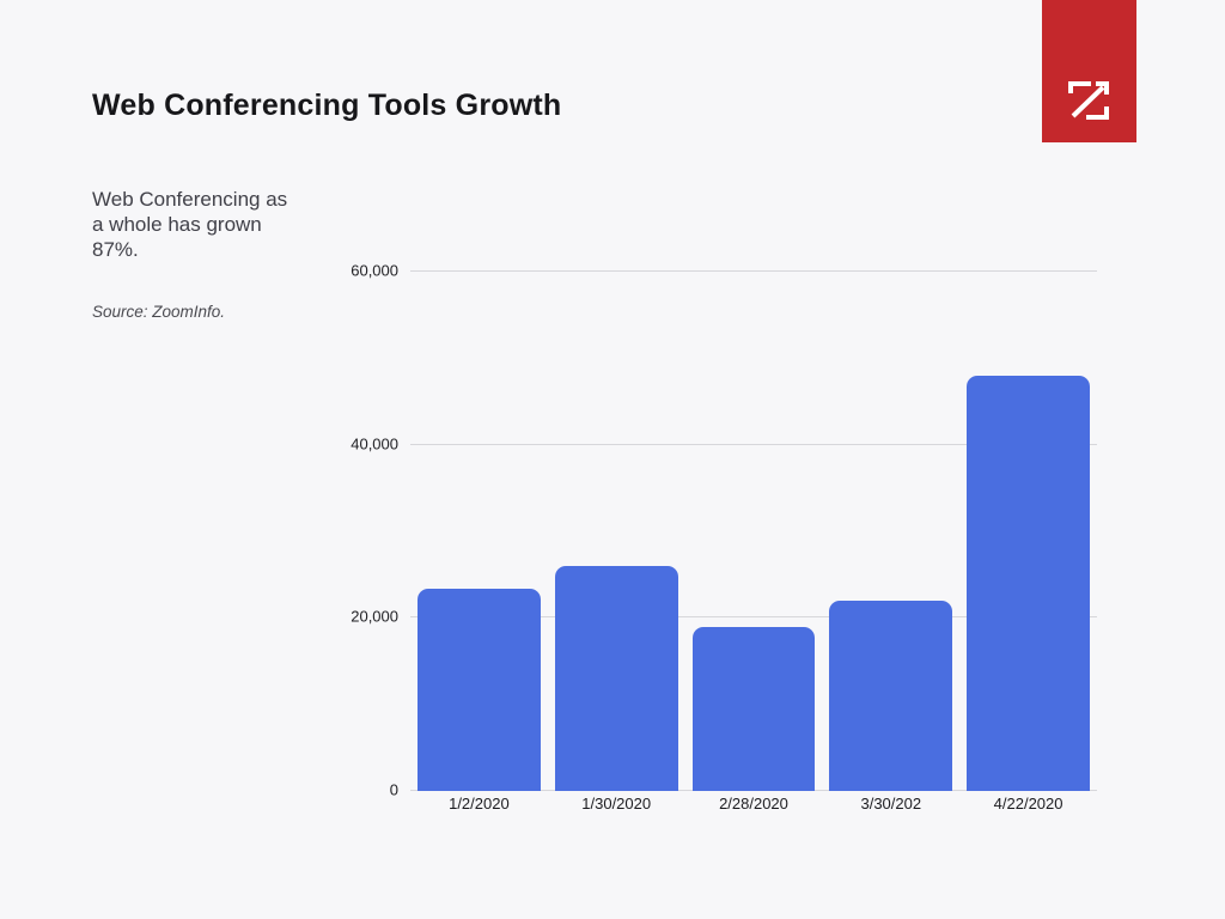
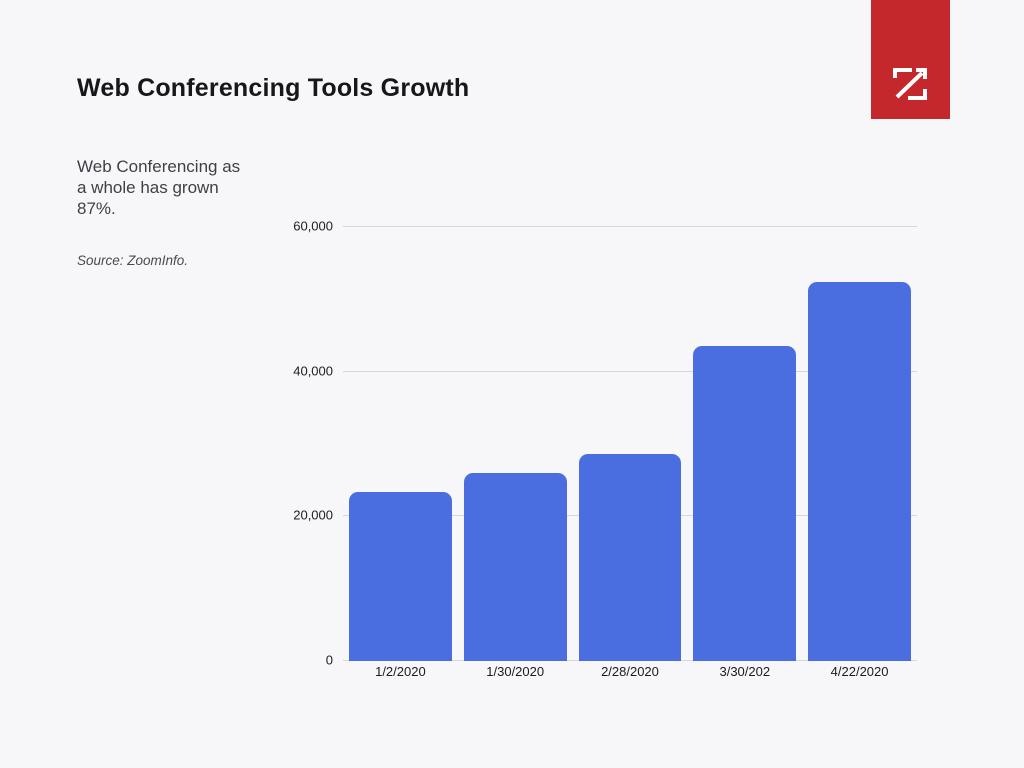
2/28/2020: 19000 -> 29000
3/30/202: 22000 -> 44000
4/22/2020: 48000 -> 52000
